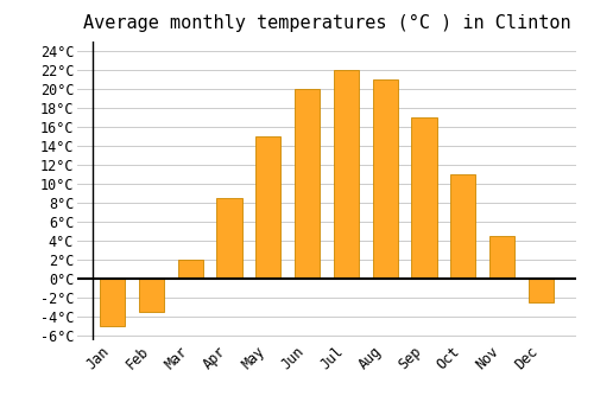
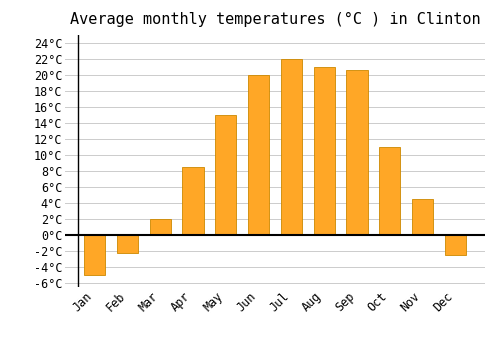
Feb: -3.5°C -> -2.2°C
Sep: 17.0°C -> 20.6°C
